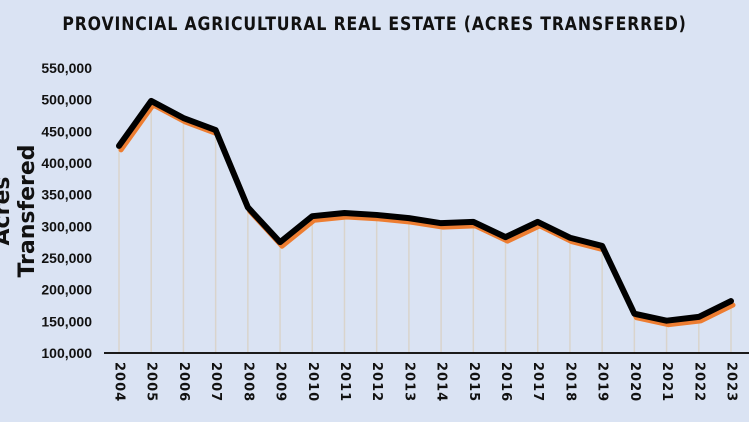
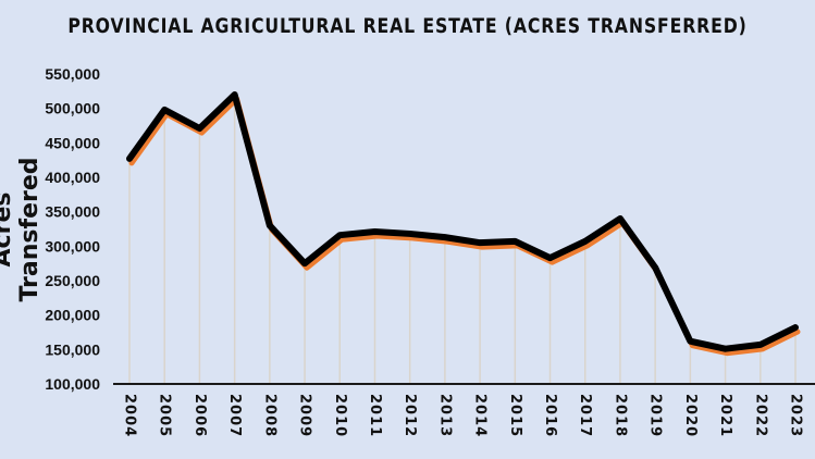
2007: 450000 -> 520000
2018: 280000 -> 340000
